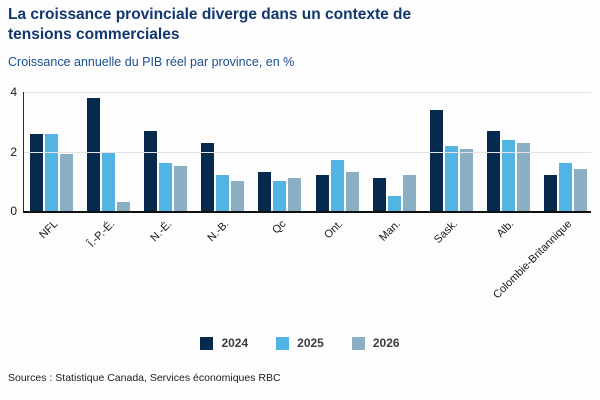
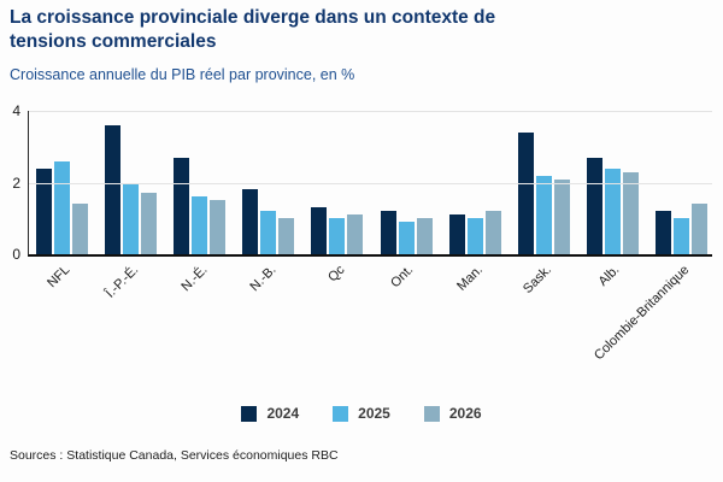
2024/NFL: 2.6 -> 2.4
2026/NFL: 1.9 -> 1.4
2024/Î.-P.-É.: 3.8 -> 3.6
2026/Î.-P.-É.: 0.3 -> 1.7
2024/N.-B.: 2.3 -> 1.8
2025/Ont.: 1.7 -> 0.9
2026/Ont.: 1.3 -> 1.0
2025/Man.: 0.5 -> 1.0
2025/Colombie-Britannique: 1.6 -> 1.0
